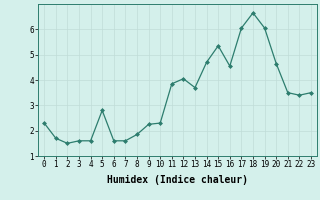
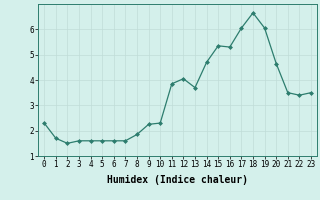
5: 2.80 -> 1.60
16: 4.55 -> 5.30
